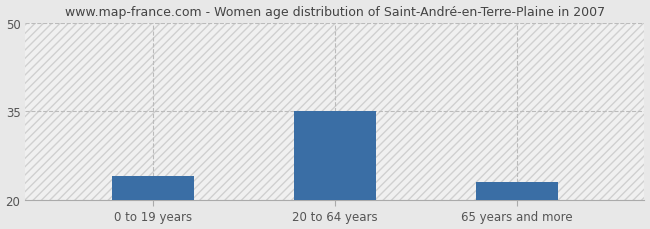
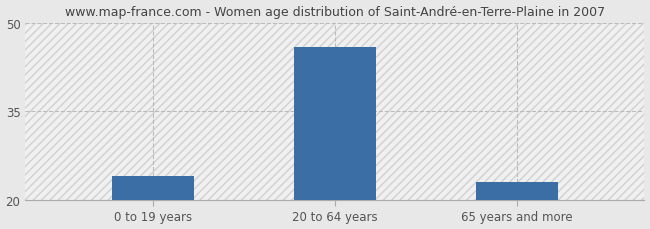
20 to 64 years: 35 -> 46
